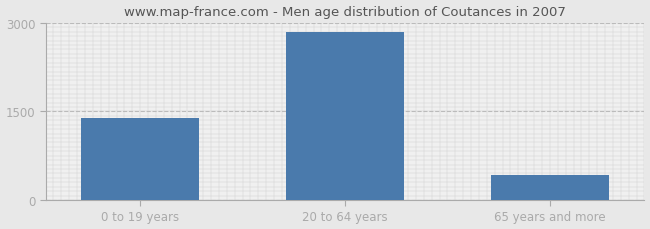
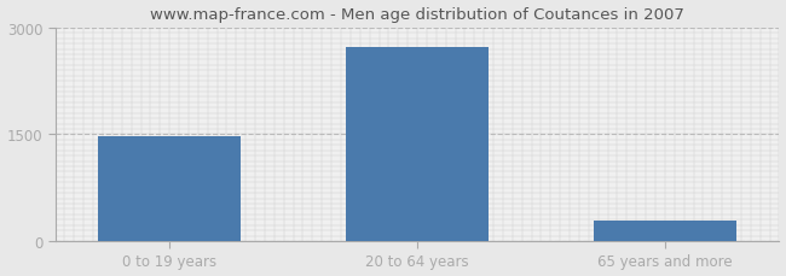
0 to 19 years: 1390 -> 1480
20 to 64 years: 2840 -> 2720
65 years and more: 430 -> 280
